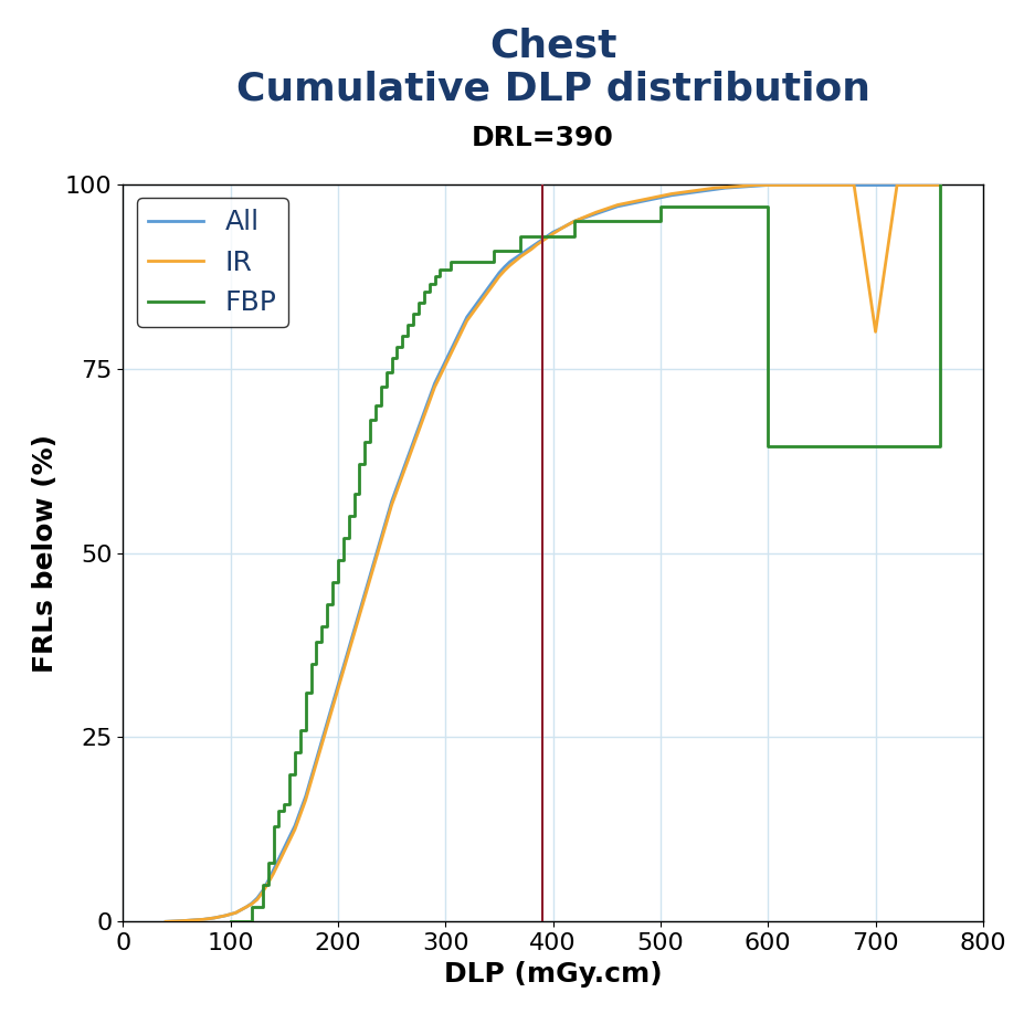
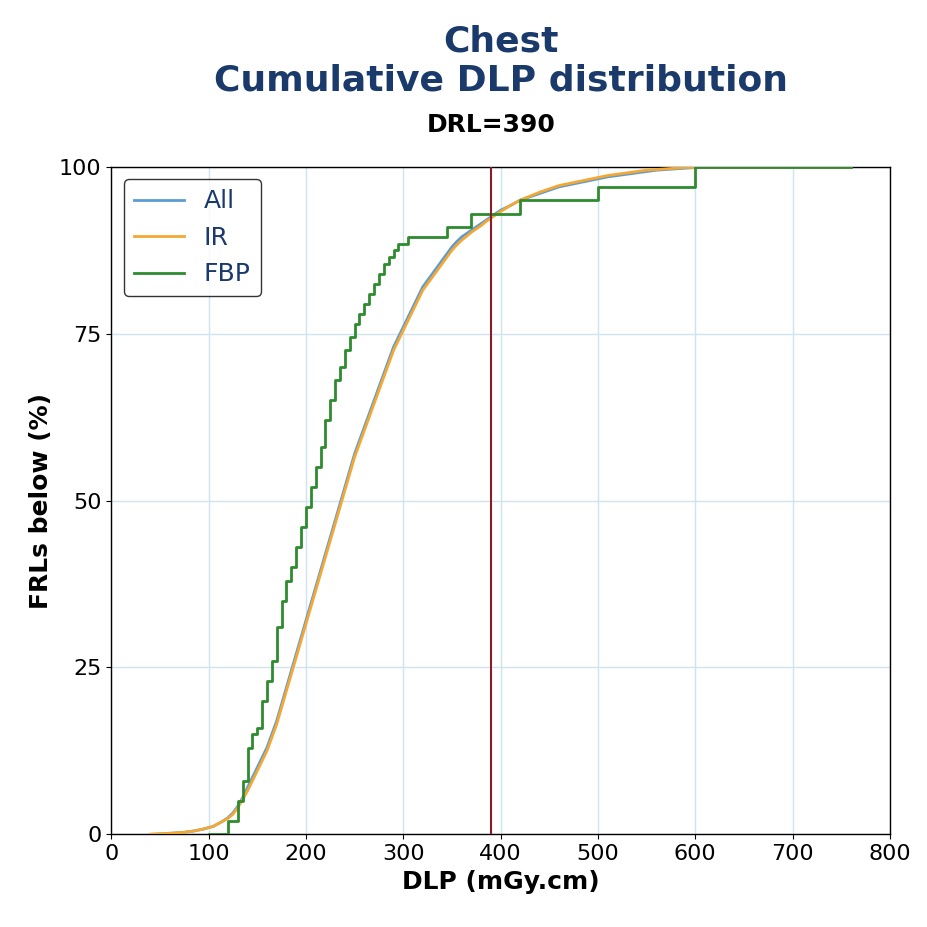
FBP/600: 64.4 -> 100.0
IR/700: 80.0 -> 99.9
